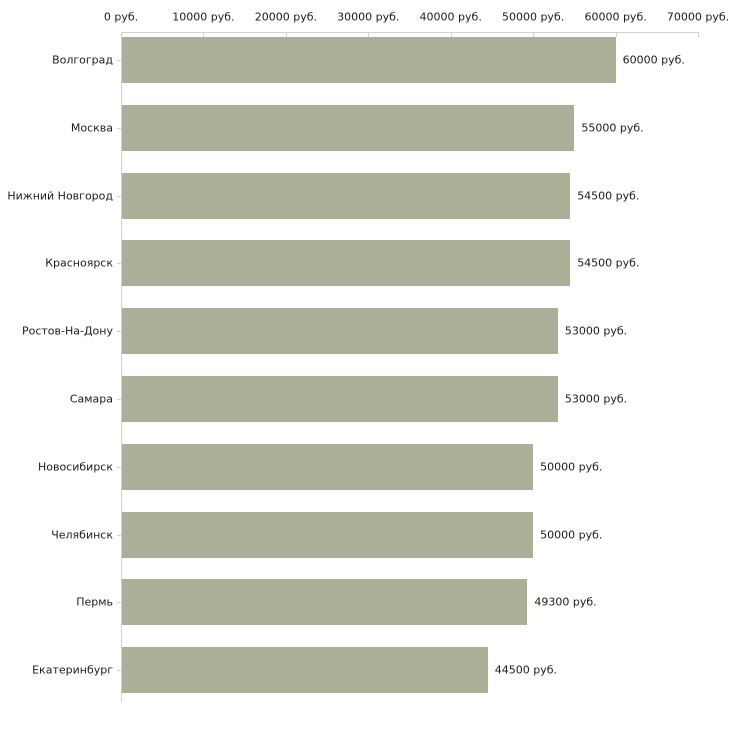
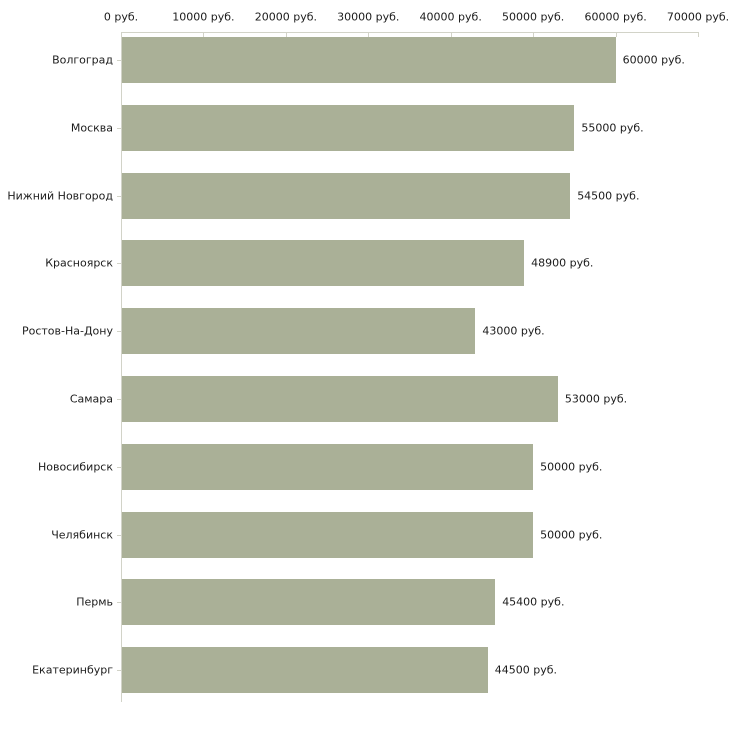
Красноярск: 54500 -> 48900
Ростов-На-Дону: 53000 -> 43000
Пермь: 49300 -> 45400
